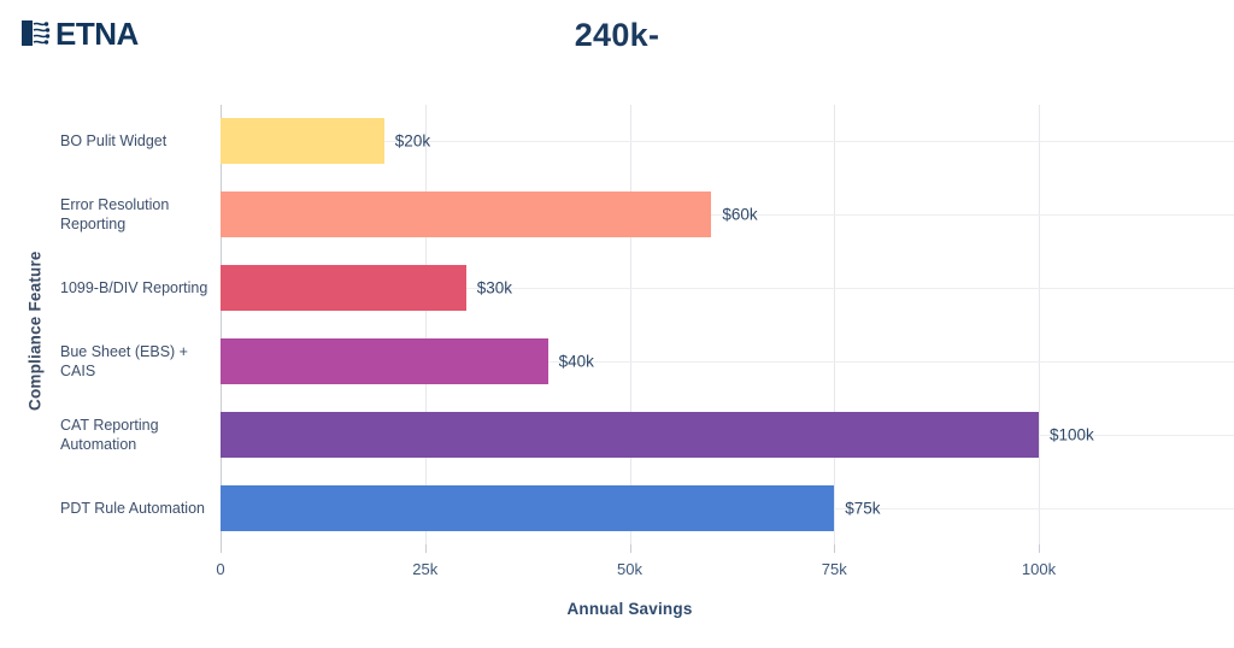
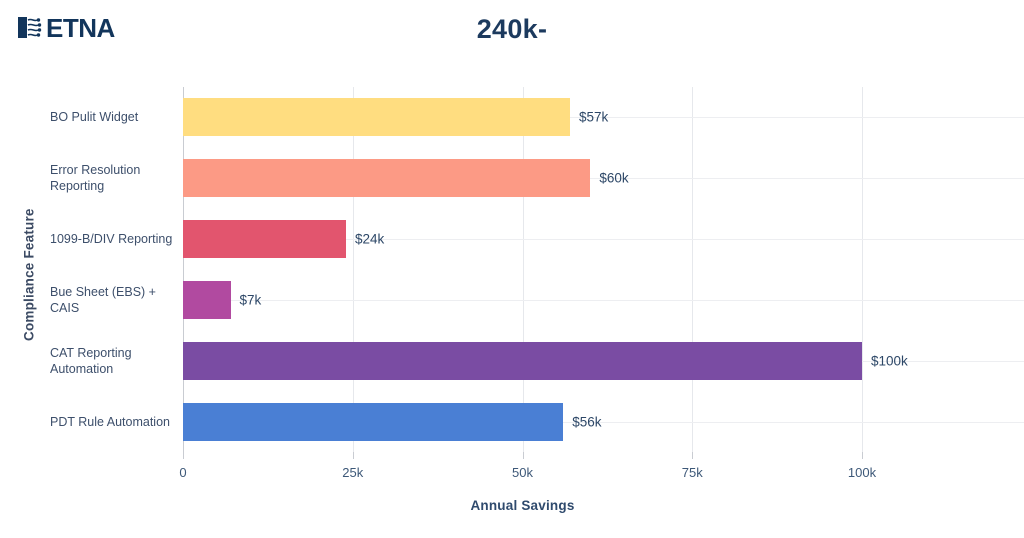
BO Pulit Widget: $20k -> $57k
1099-B/DIV Reporting: $30k -> $24k
Bue Sheet (EBS) + CAIS: $40k -> $7k
PDT Rule Automation: $75k -> $56k
